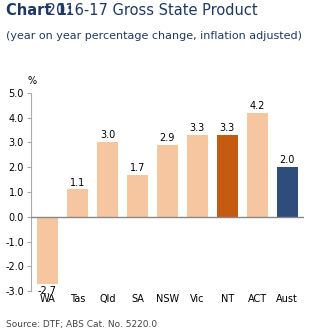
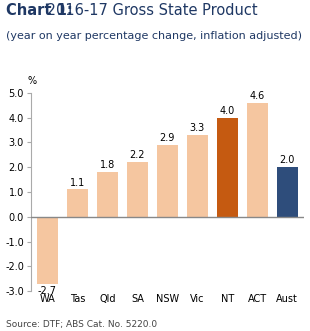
Qld: 3.0 -> 1.8
SA: 1.7 -> 2.2
NT: 3.3 -> 4.0
ACT: 4.2 -> 4.6
